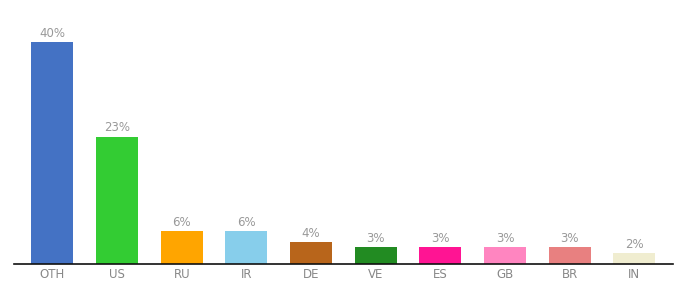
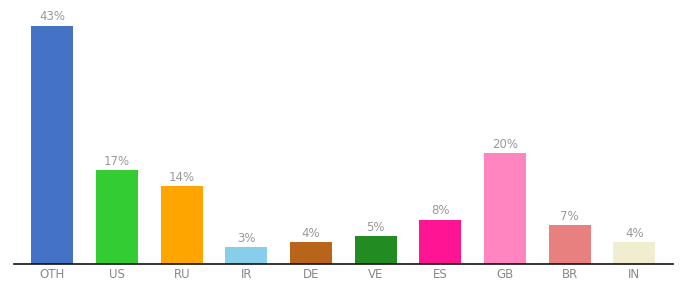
OTH: 40% -> 43%
US: 23% -> 17%
RU: 6% -> 14%
IR: 6% -> 3%
VE: 3% -> 5%
ES: 3% -> 8%
GB: 3% -> 20%
BR: 3% -> 7%
IN: 2% -> 4%
